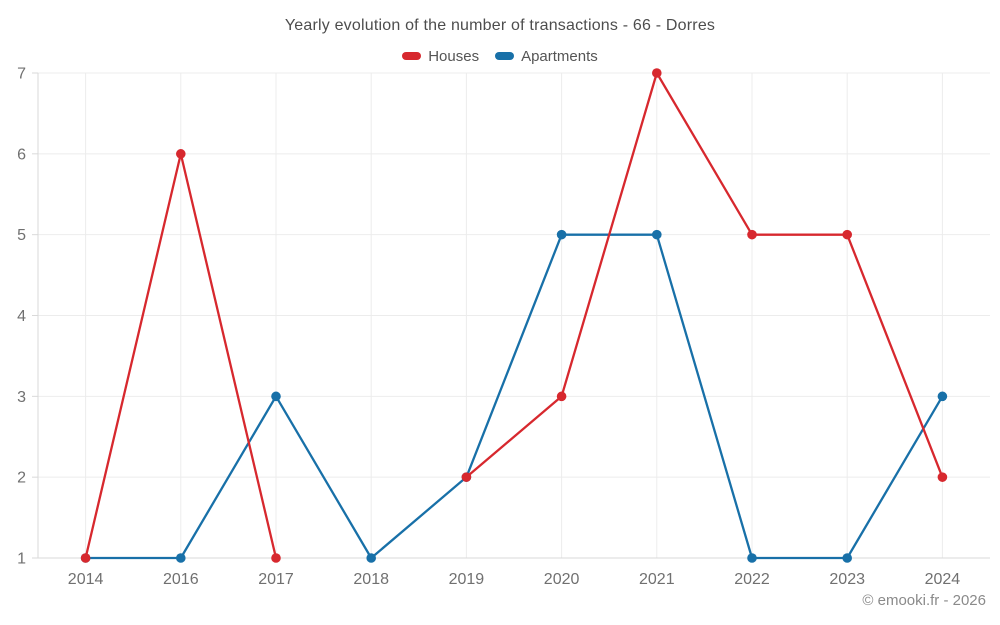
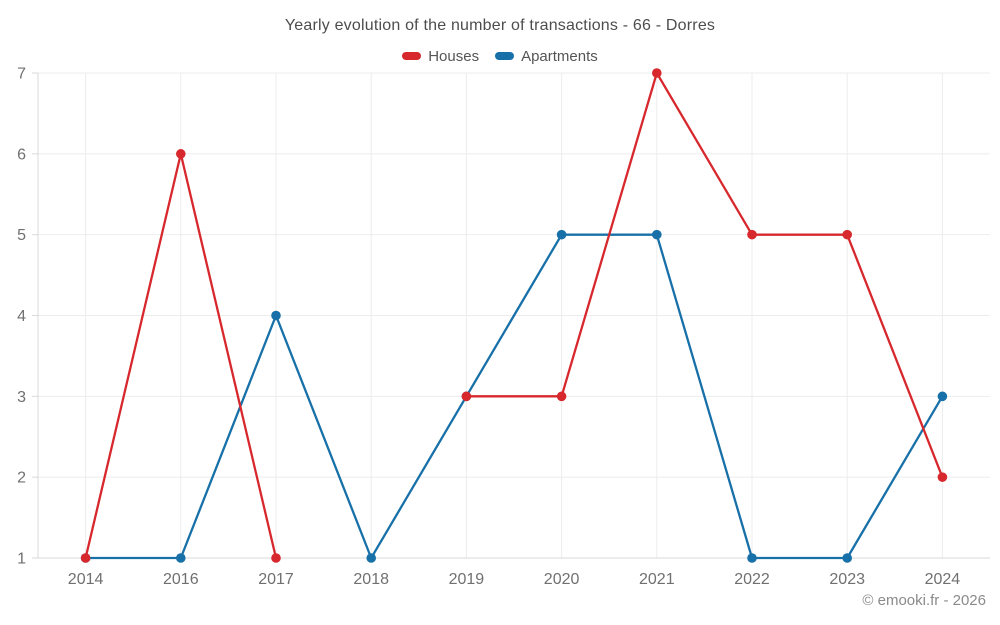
Apartments/2017: 3 -> 4
Houses/2019: 2 -> 3
Apartments/2019: 2 -> 3
